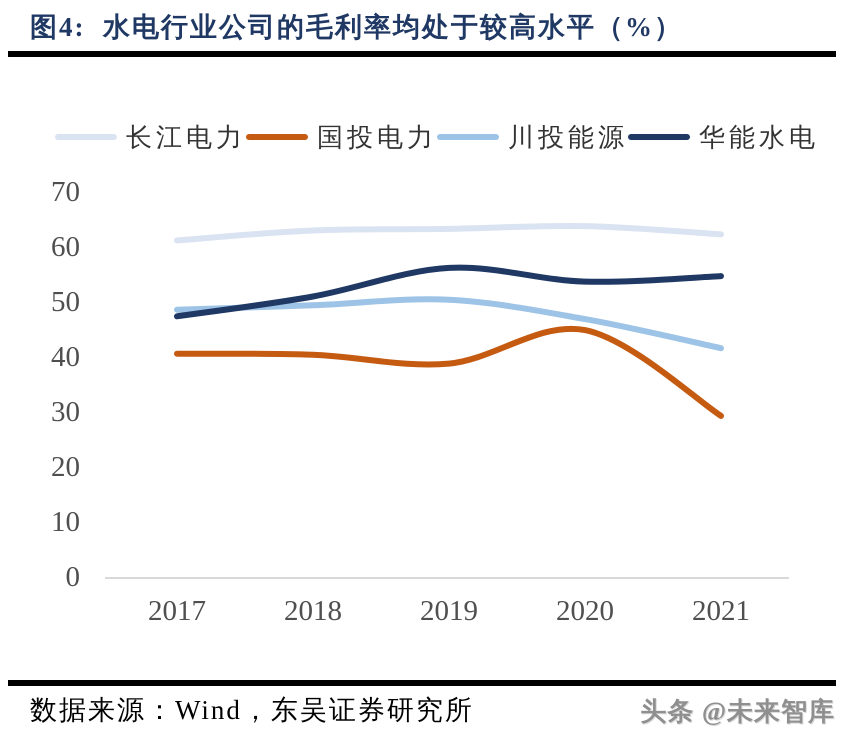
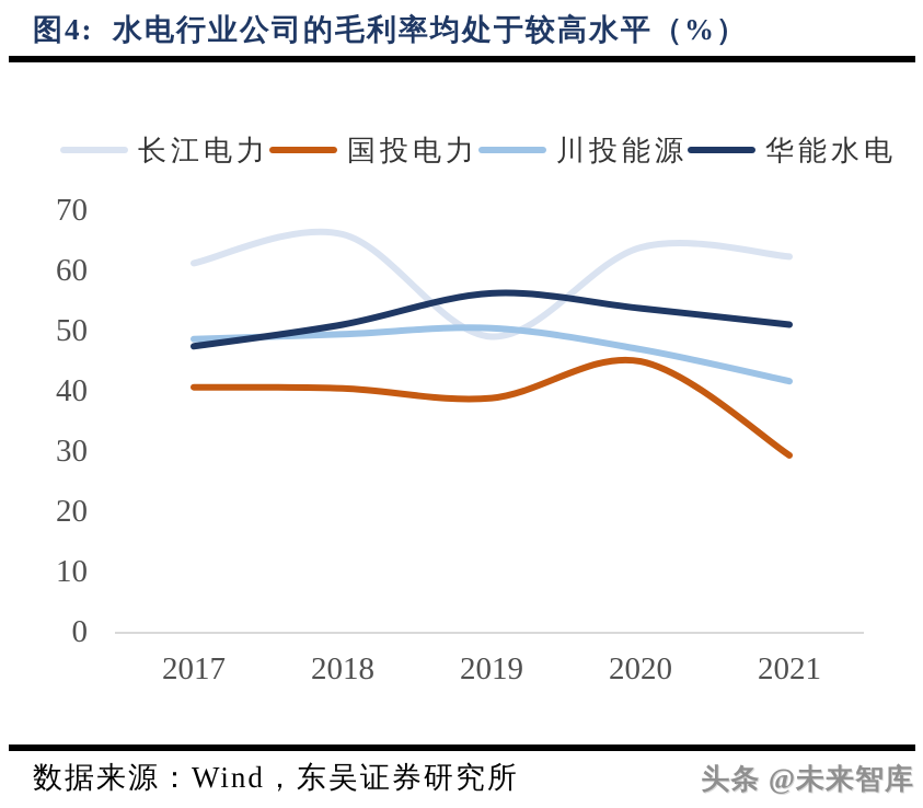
长江电力/2018: 63 -> 66
长江电力/2019: 63 -> 49
华能水电/2021: 55 -> 51
